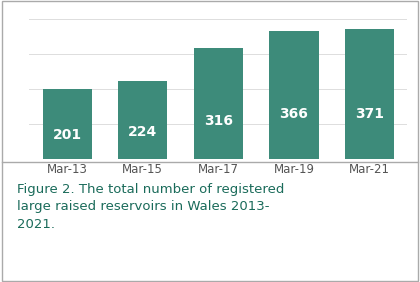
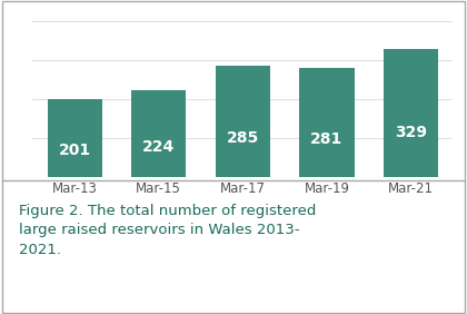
Mar-17: 316 -> 285
Mar-19: 366 -> 281
Mar-21: 371 -> 329
